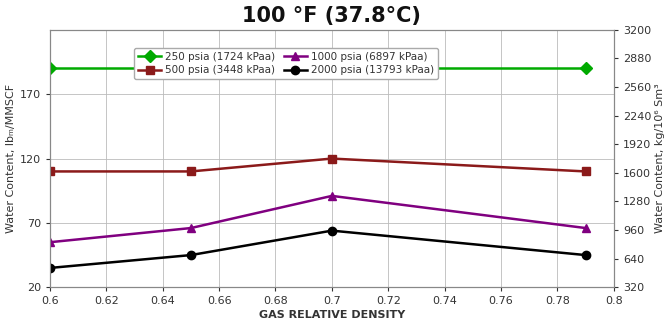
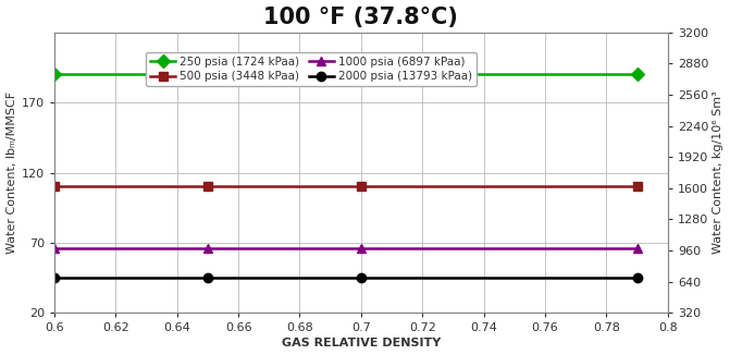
1000 psia (6897 kPaa)/0.6: 55 -> 66
2000 psia (13793 kPaa)/0.6: 35 -> 45
500 psia (3448 kPaa)/0.7: 120 -> 110
1000 psia (6897 kPaa)/0.7: 91 -> 66
2000 psia (13793 kPaa)/0.7: 64 -> 45
